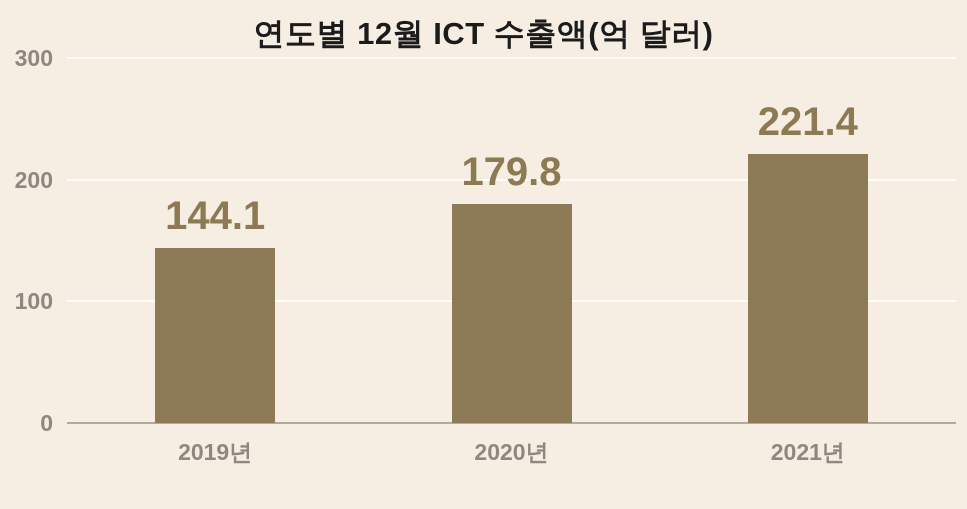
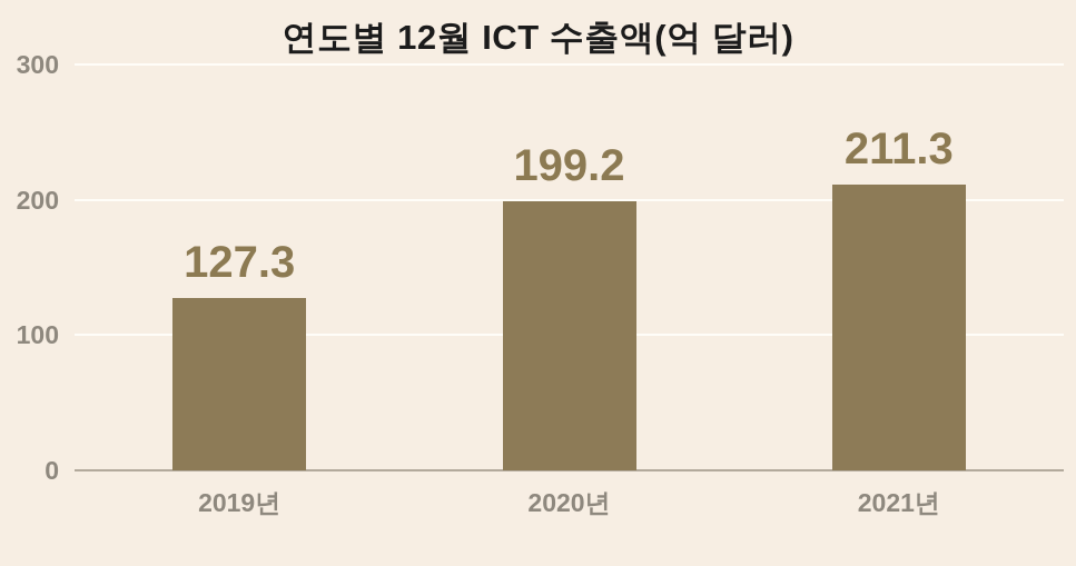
2019년: 144.1 -> 127.3
2020년: 179.8 -> 199.2
2021년: 221.4 -> 211.3
